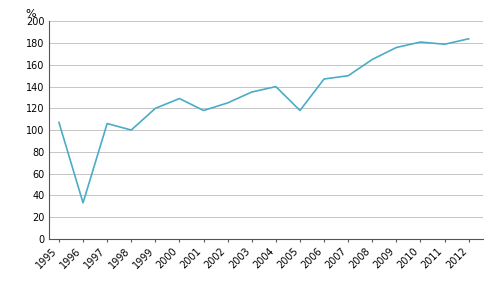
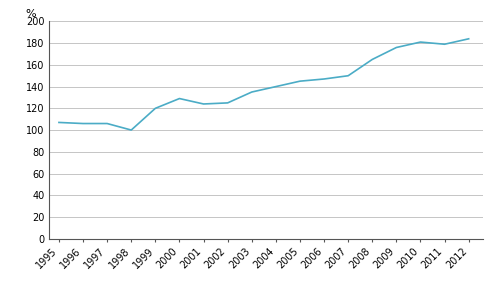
1996: 33 -> 106
2001: 118 -> 124
2005: 118 -> 145
